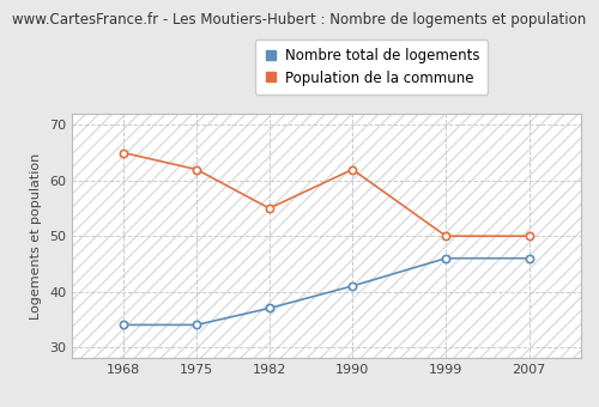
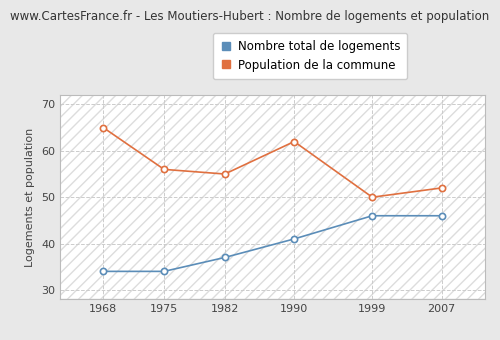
Population de la commune/1975: 62 -> 56
Population de la commune/2007: 50 -> 52
